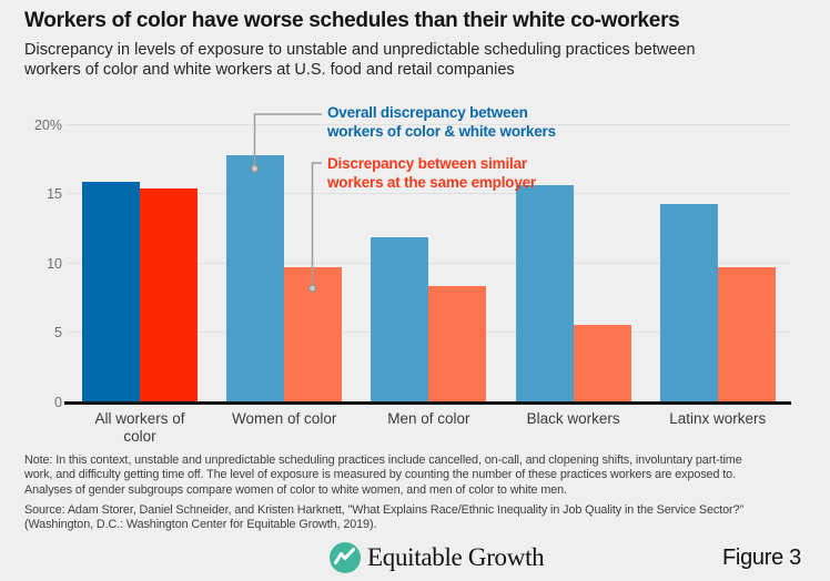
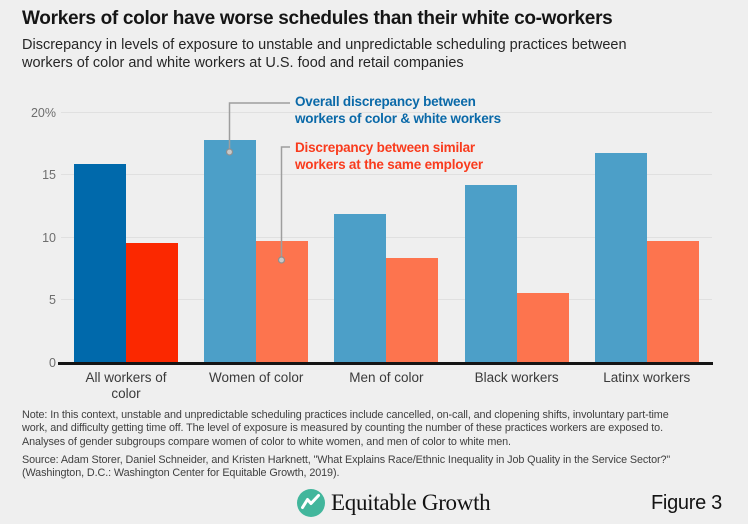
Discrepancy between similar workers at the same employer/All workers of color: 15.3% -> 9.5%
Overall discrepancy between workers of color & white workers/Black workers: 15.6% -> 14.1%
Overall discrepancy between workers of color & white workers/Latinx workers: 14.2% -> 16.7%
